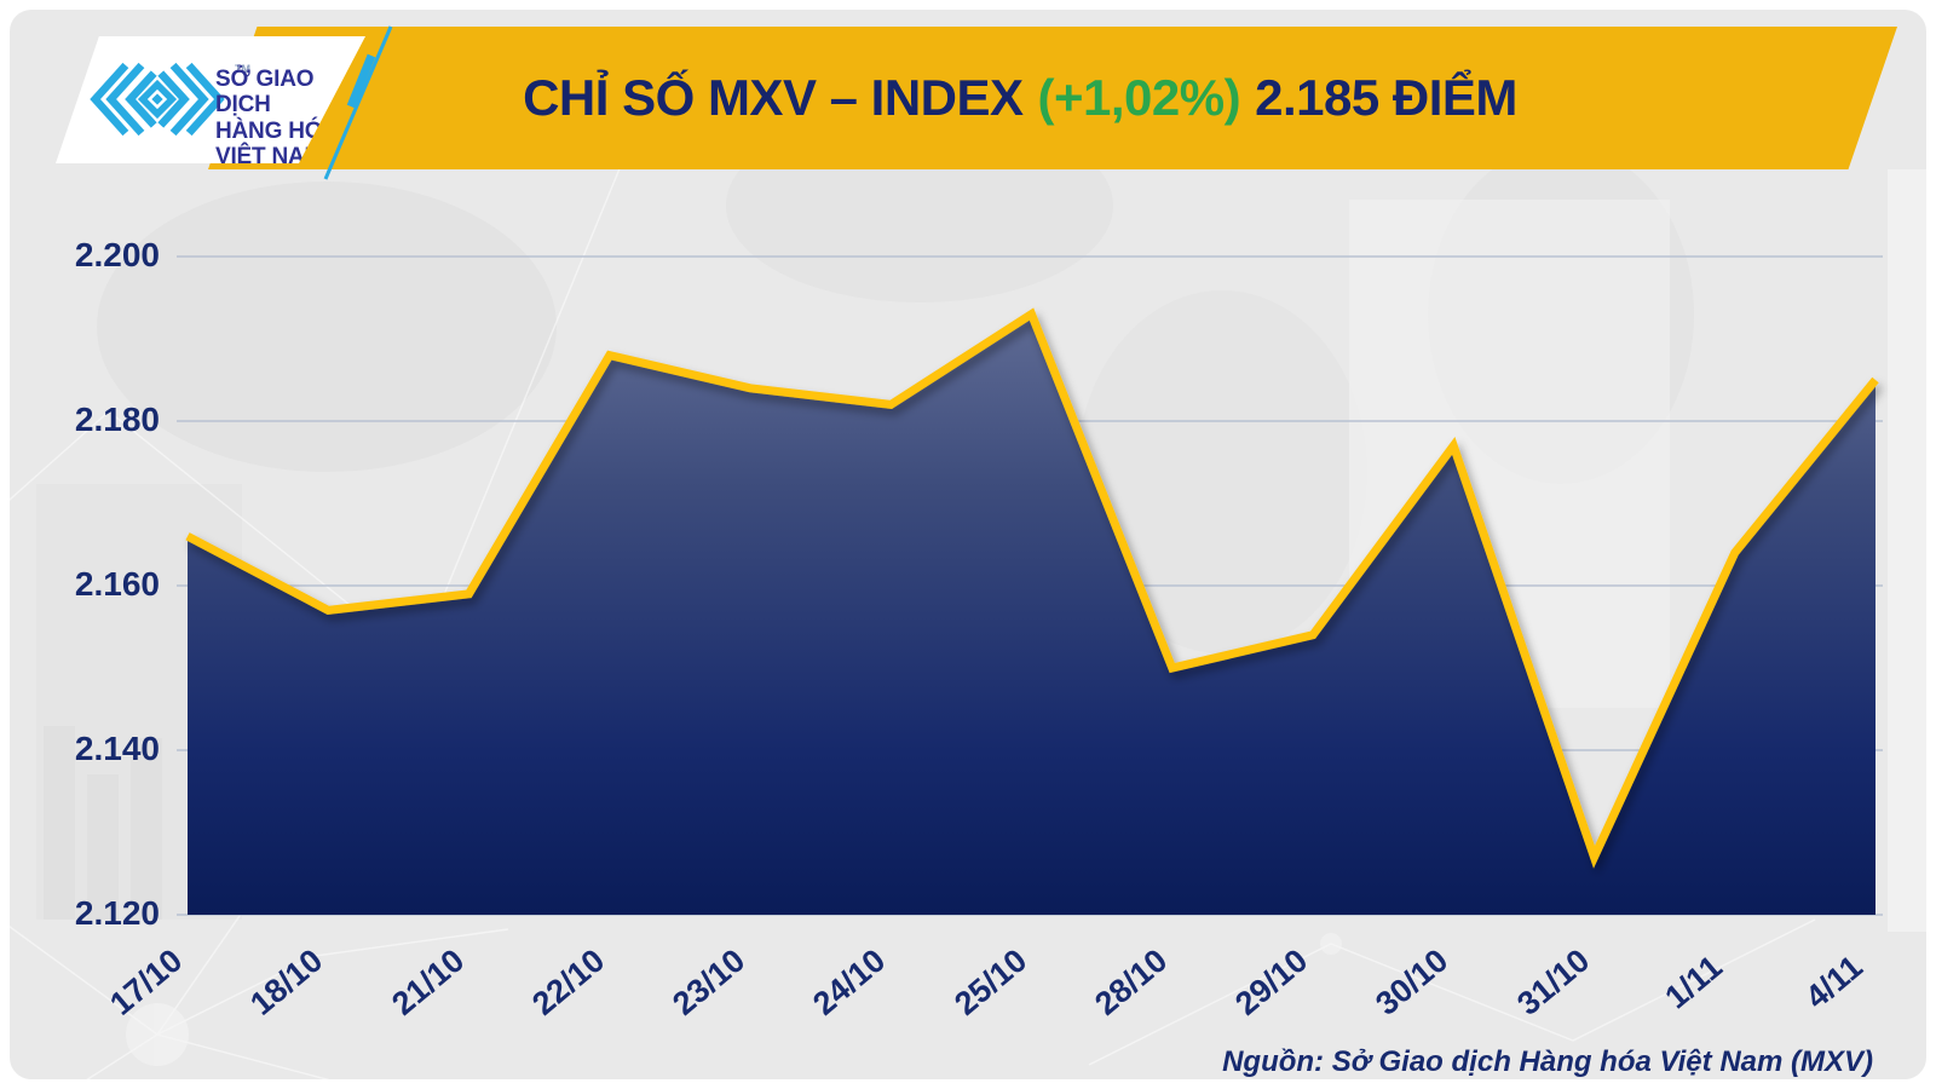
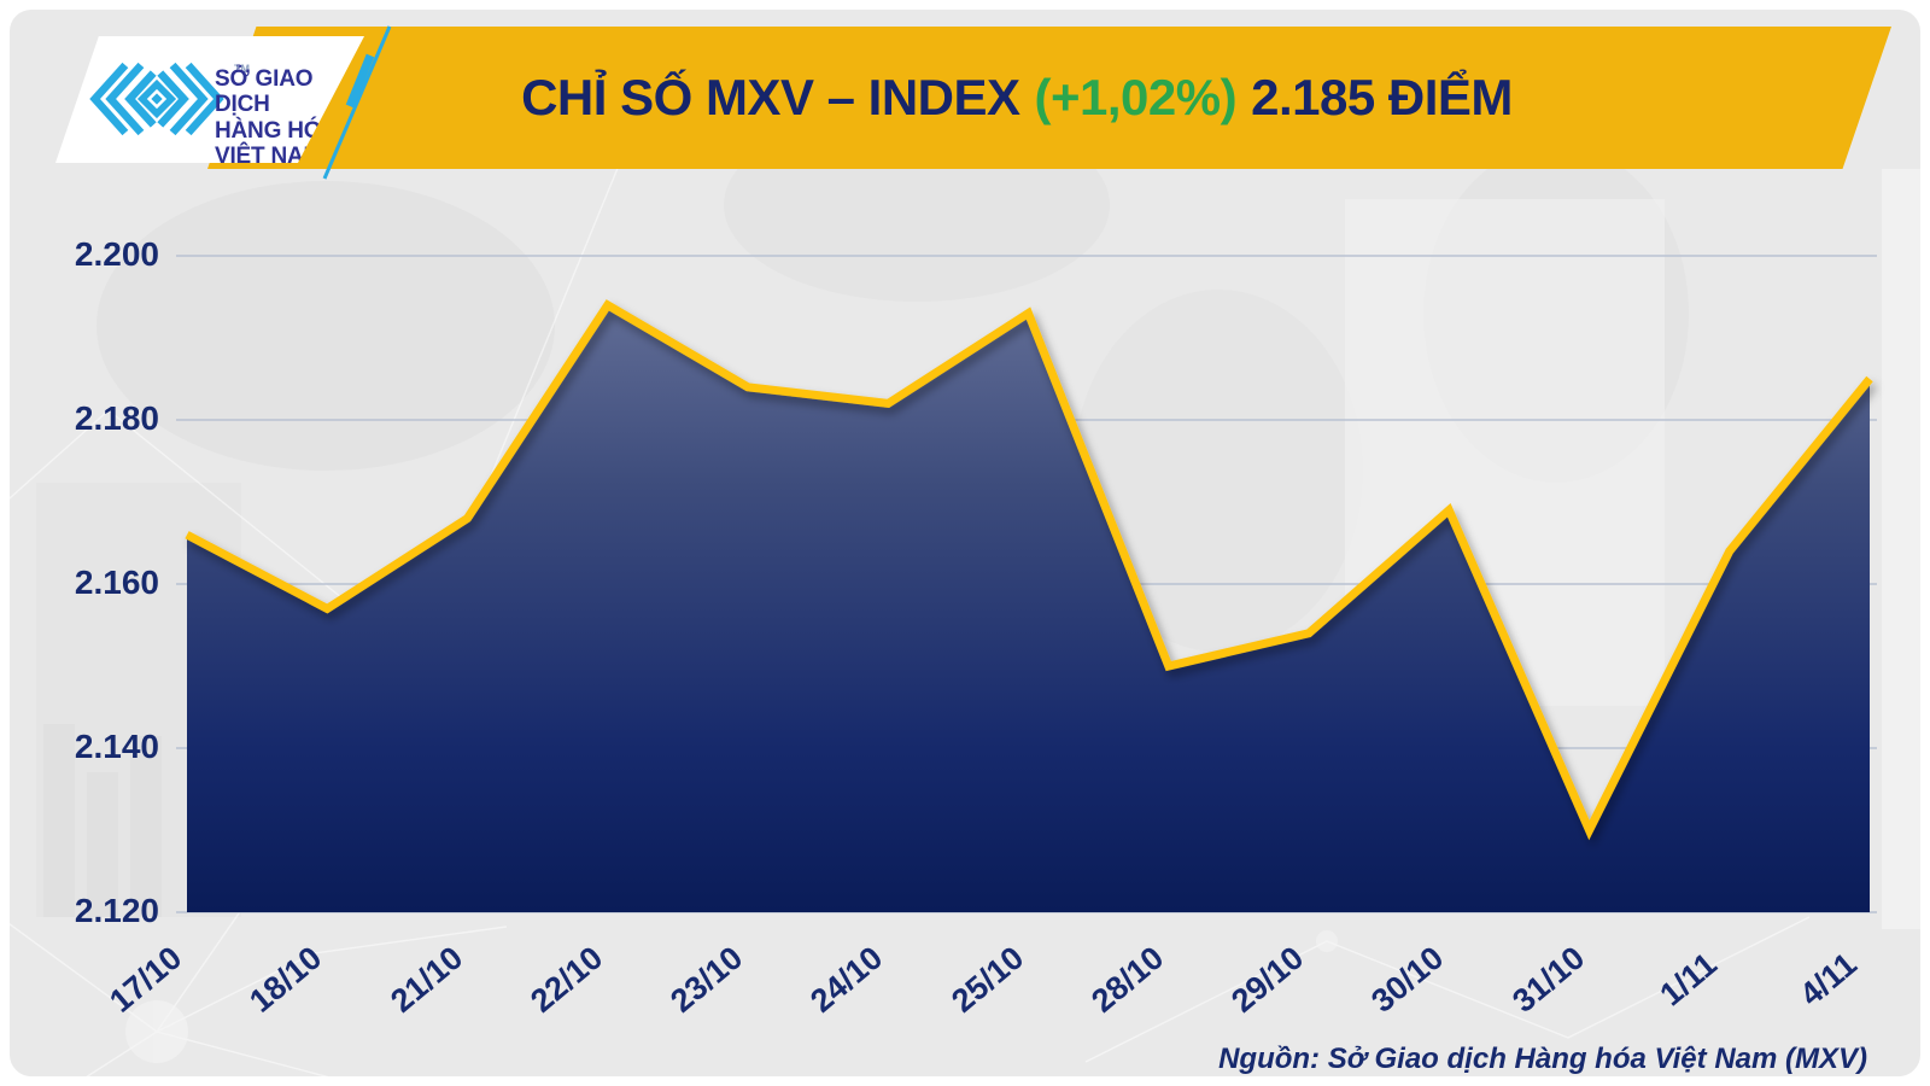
21/10: 2159 -> 2168
22/10: 2188 -> 2194
30/10: 2177 -> 2169
31/10: 2127 -> 2130
